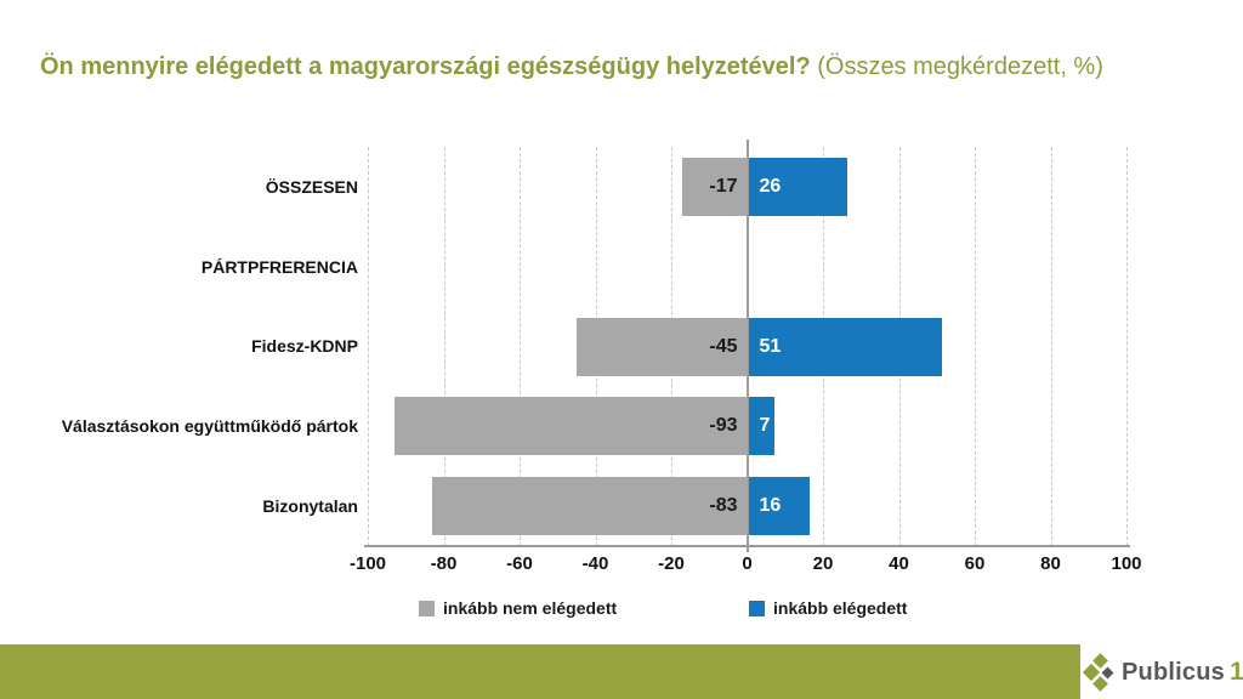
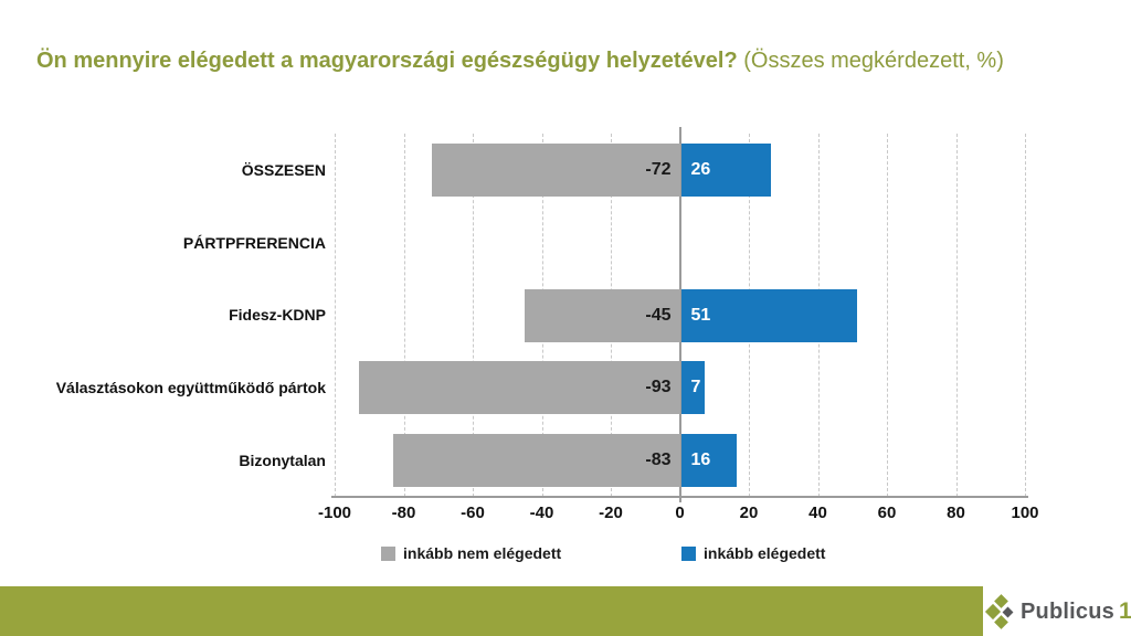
inkább nem elégedett/ÖSSZESEN: -17 -> -72
